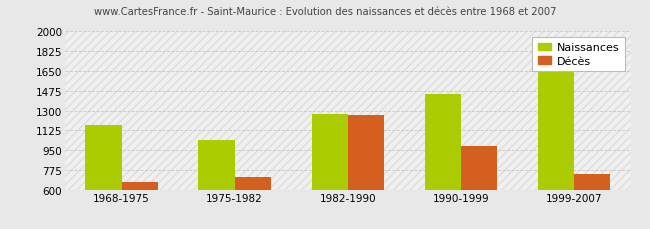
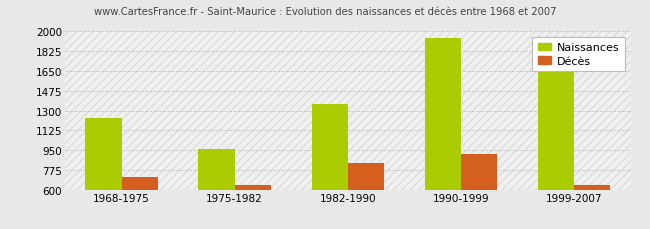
Naissances/1968-1975: 1170 -> 1230
Décès/1968-1975: 670 -> 720
Naissances/1975-1982: 1040 -> 960
Décès/1975-1982: 710 -> 640
Naissances/1982-1990: 1270 -> 1360
Décès/1982-1990: 1260 -> 840
Naissances/1990-1999: 1450 -> 1940
Décès/1990-1999: 990 -> 920
Décès/1999-2007: 740 -> 640
